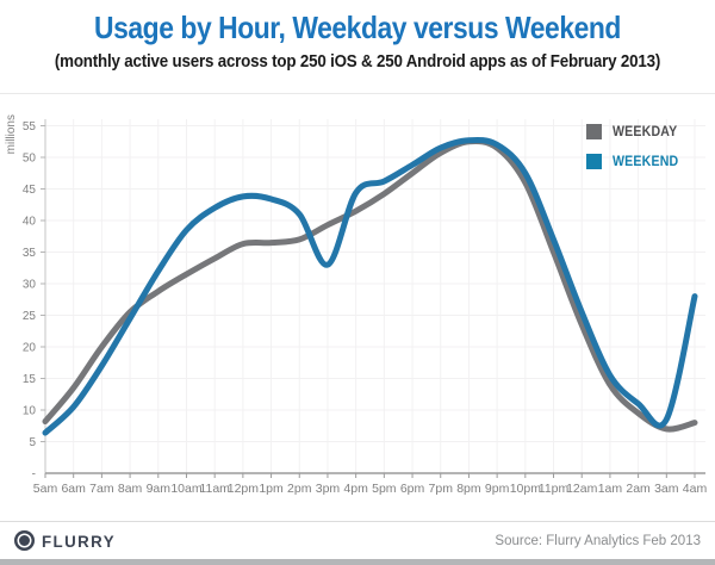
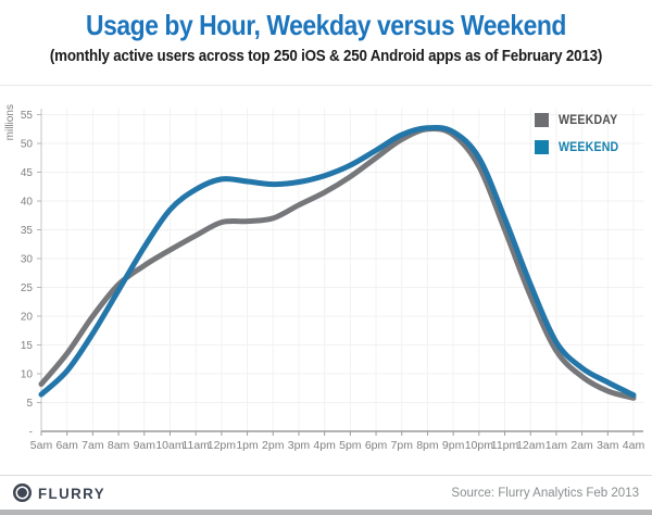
WEEKEND/2pm: 41 -> 43
WEEKEND/3pm: 33 -> 43
WEEKDAY/4am: 8 -> 6
WEEKEND/4am: 28 -> 6
